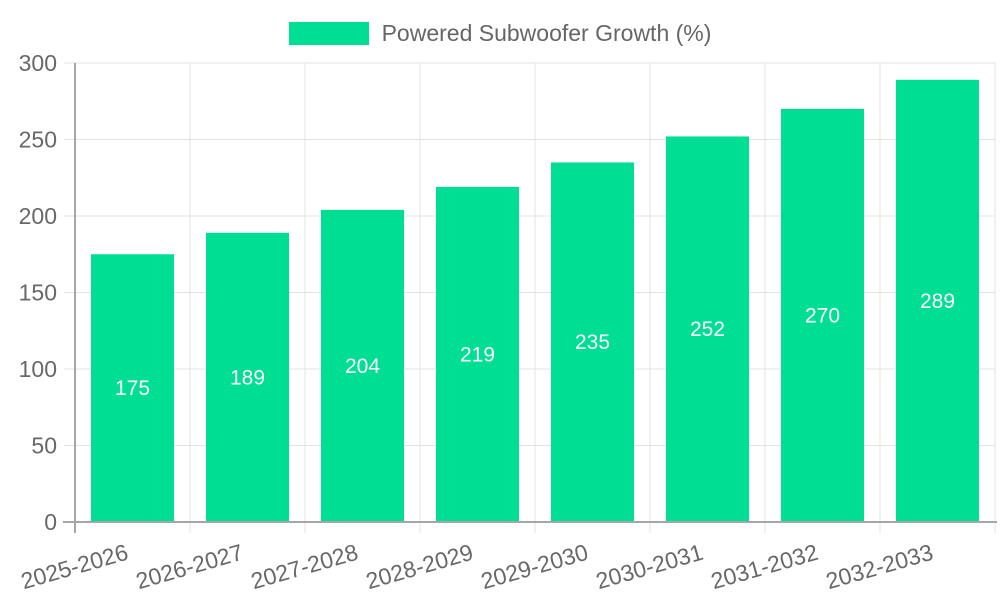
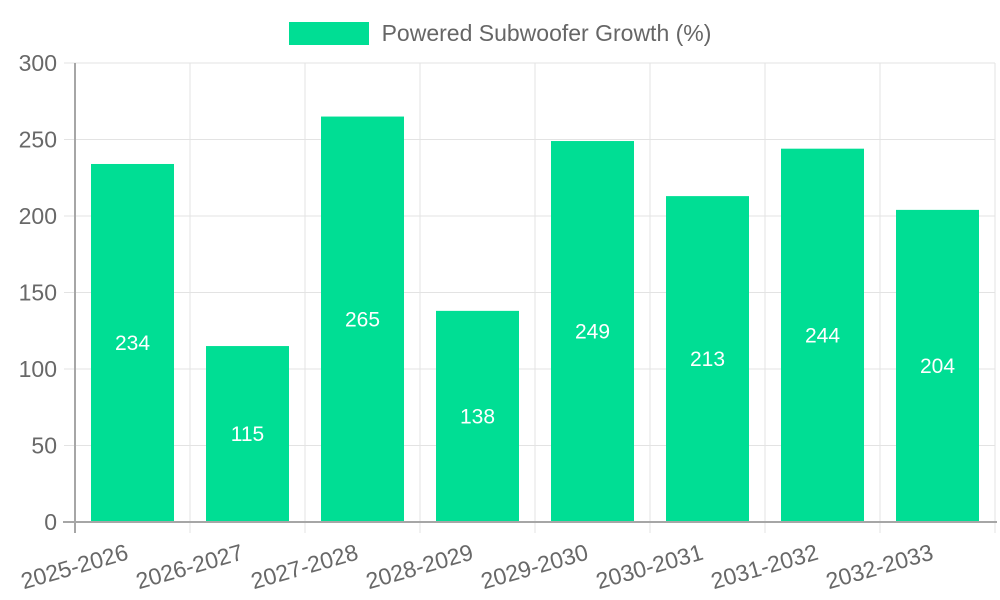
2025-2026: 175 -> 234
2026-2027: 189 -> 115
2027-2028: 204 -> 265
2028-2029: 219 -> 138
2029-2030: 235 -> 249
2030-2031: 252 -> 213
2031-2032: 270 -> 244
2032-2033: 289 -> 204
